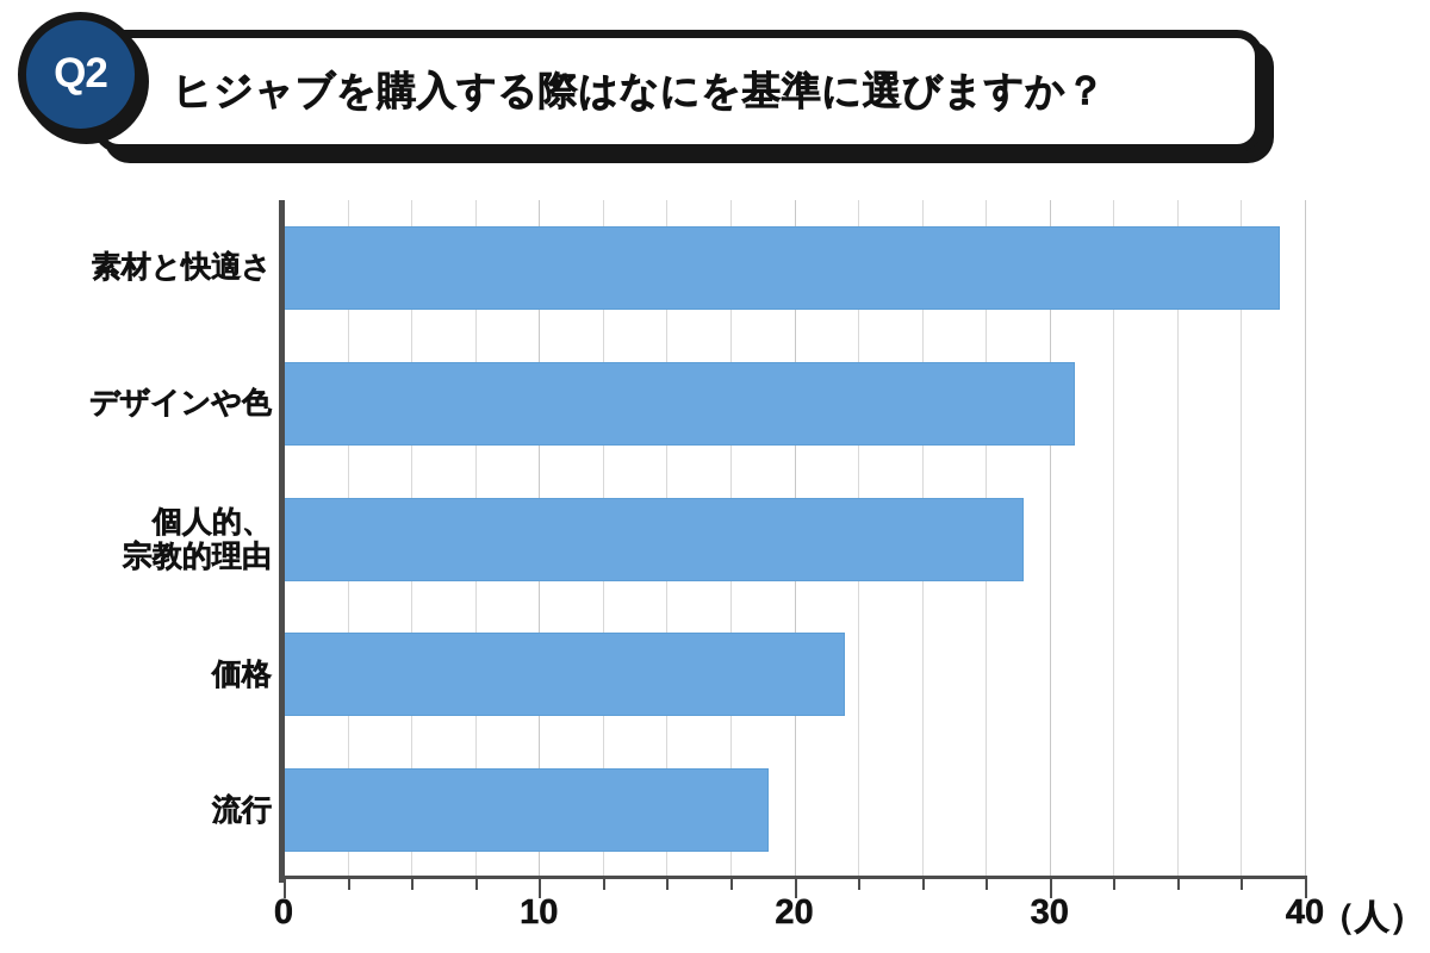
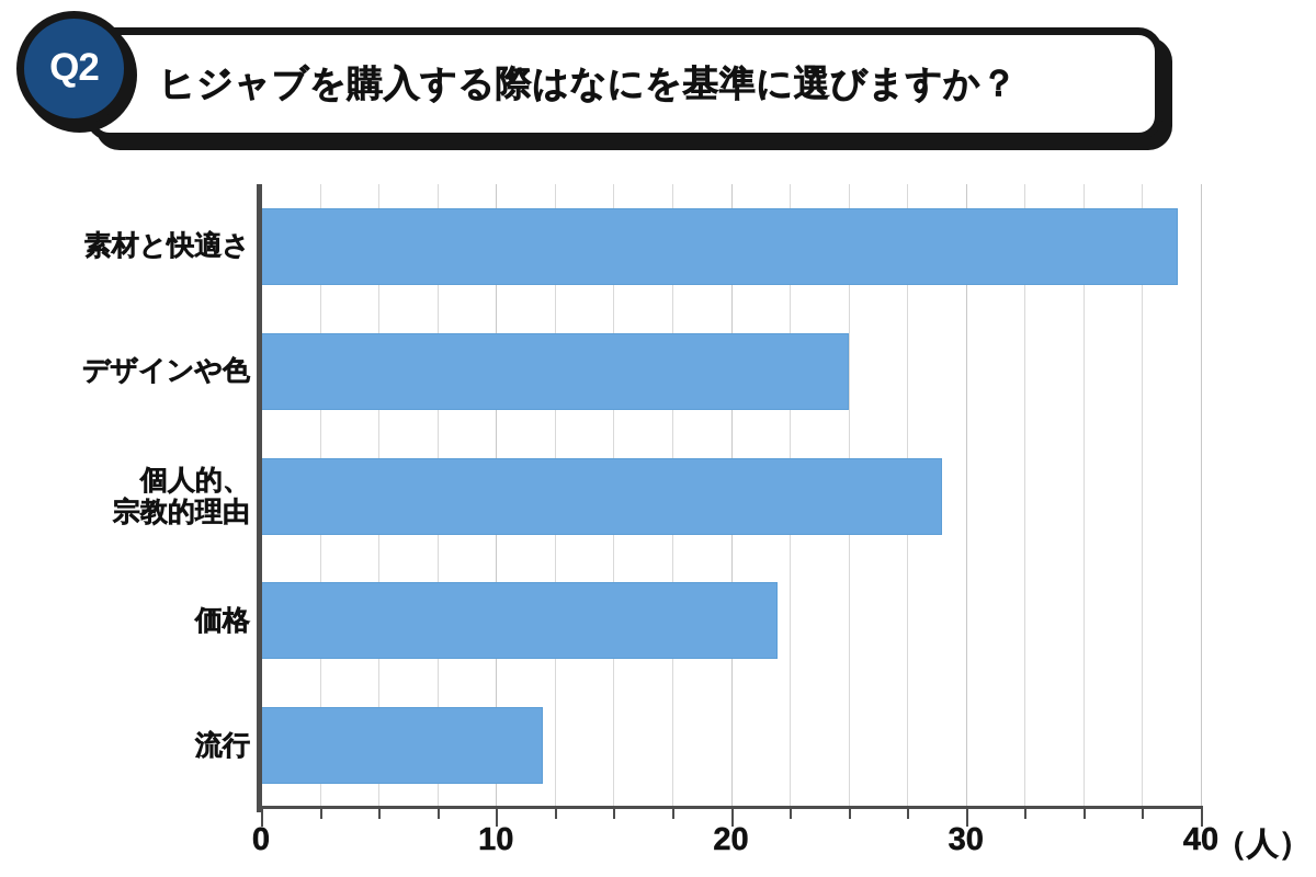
デザインや色: 31 -> 25
流行: 19 -> 12
